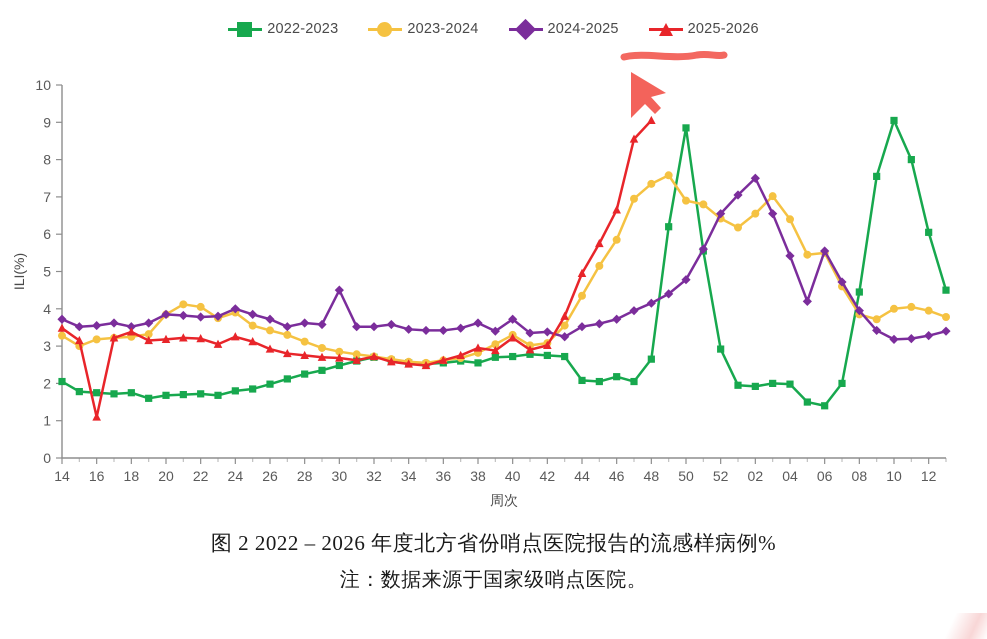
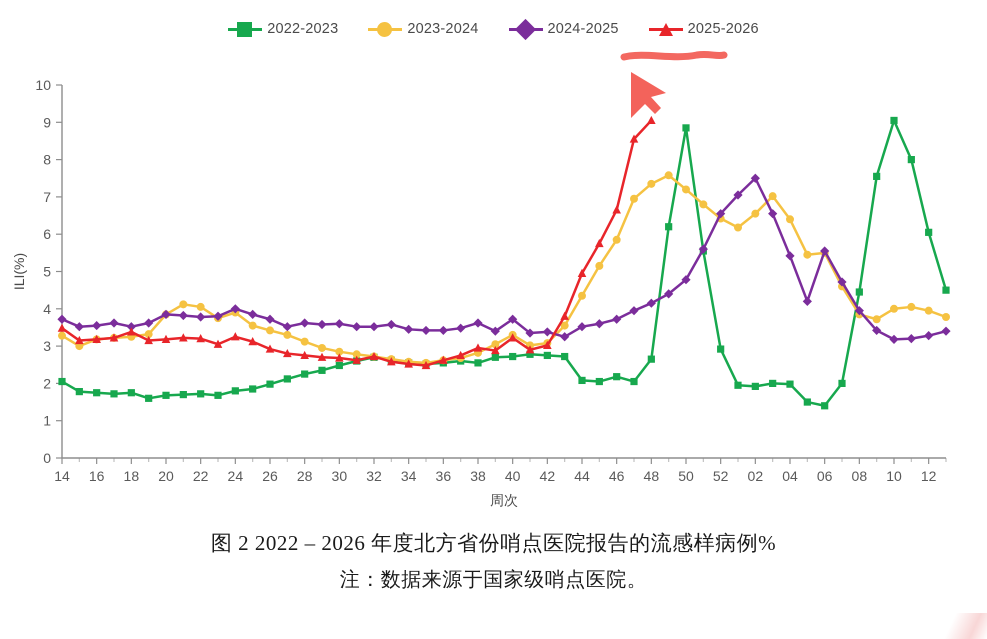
2025-2026/16: 1.1 -> 3.2
2024-2025/30: 4.5 -> 3.6
2023-2024/50: 6.9 -> 7.2
